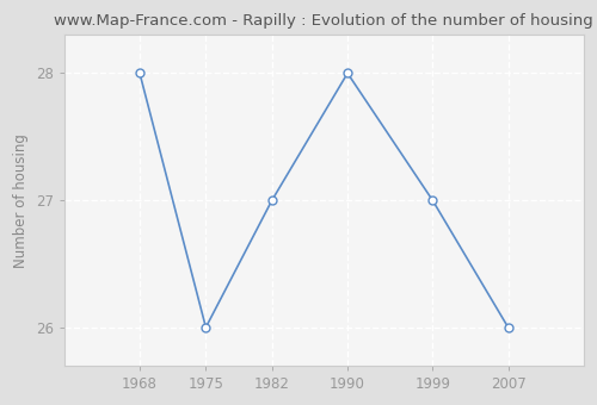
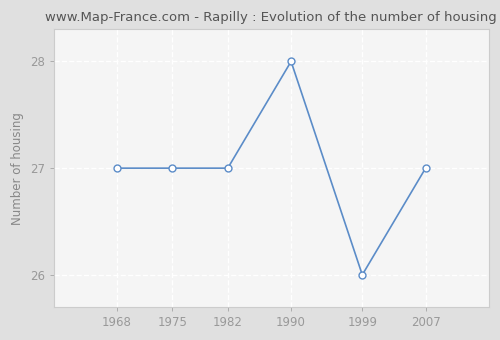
1968: 28 -> 27
1975: 26 -> 27
1999: 27 -> 26
2007: 26 -> 27
